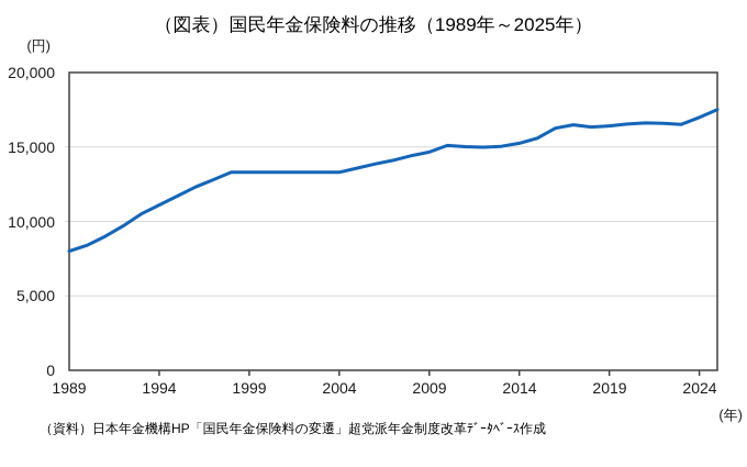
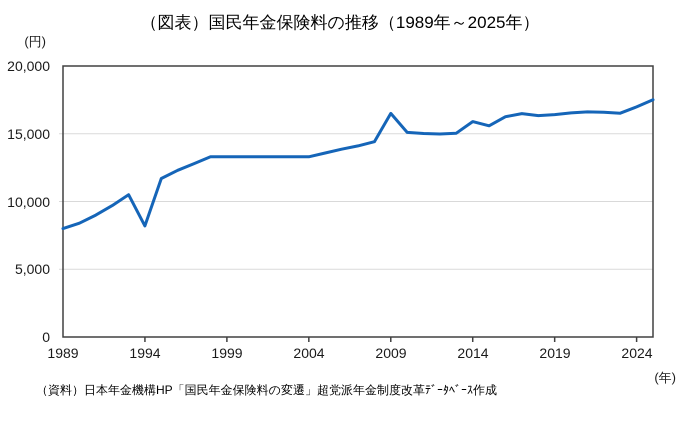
1994: 11100 -> 8200
2009: 14700 -> 16500
2014: 15200 -> 15900
